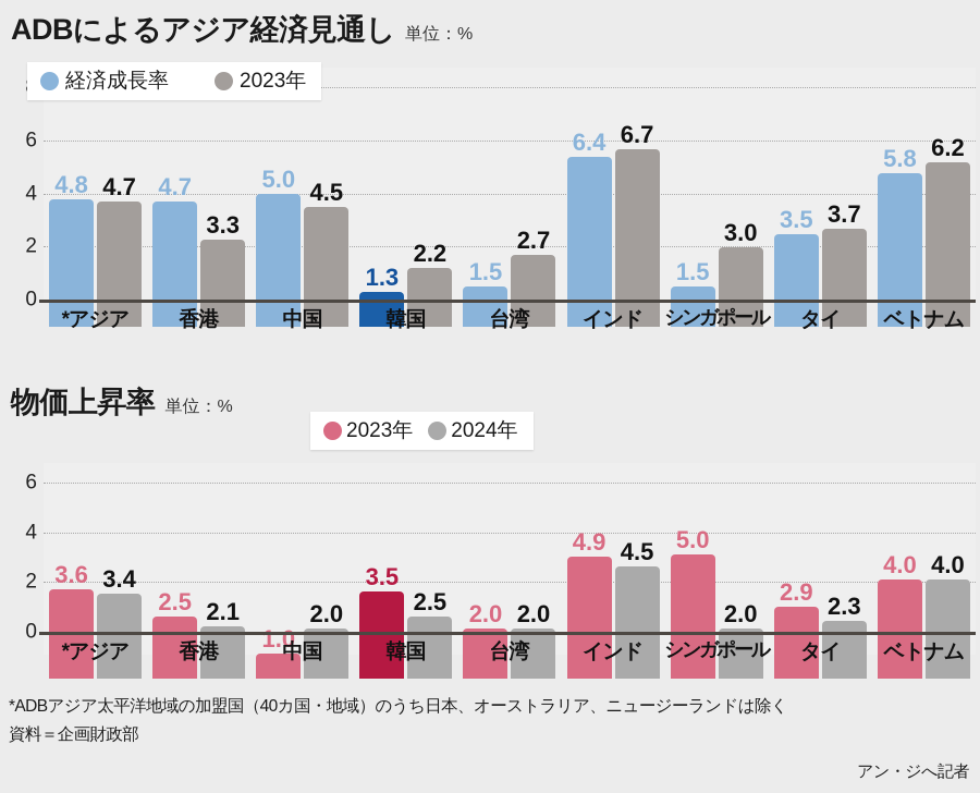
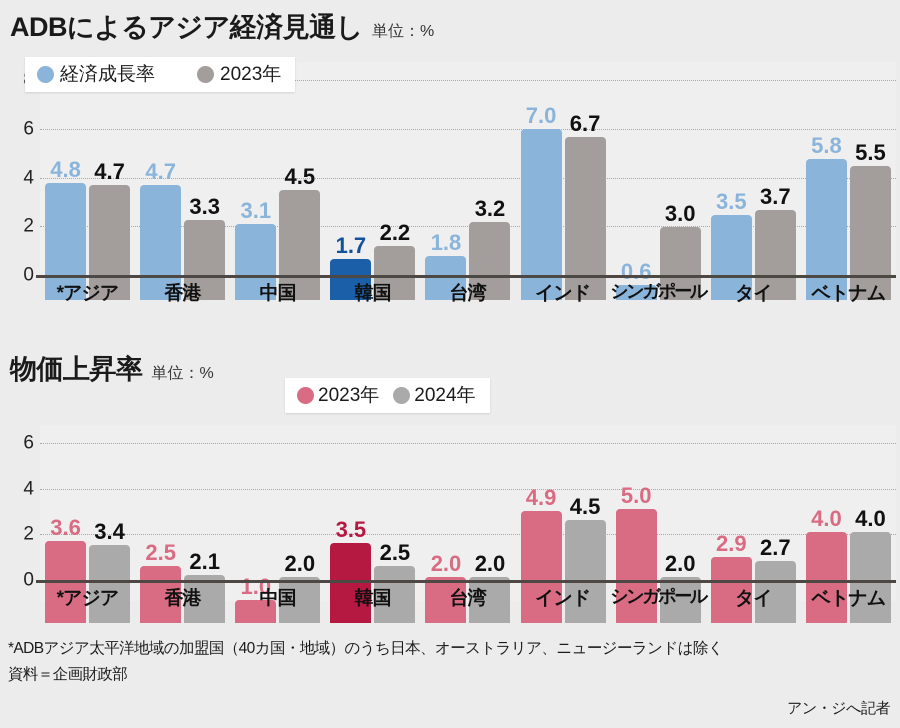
ADBによるアジア経済見通し/経済成長率/中国: 5.0 -> 3.1
ADBによるアジア経済見通し/経済成長率/韓国: 1.3 -> 1.7
ADBによるアジア経済見通し/経済成長率/台湾: 1.5 -> 1.8
ADBによるアジア経済見通し/2023年/台湾: 2.7 -> 3.2
ADBによるアジア経済見通し/経済成長率/インド: 6.4 -> 7.0
ADBによるアジア経済見通し/経済成長率/シンガポール: 1.5 -> 0.6
ADBによるアジア経済見通し/2023年/ベトナム: 6.2 -> 5.5
物価上昇率/2024年/タイ: 2.3 -> 2.7
